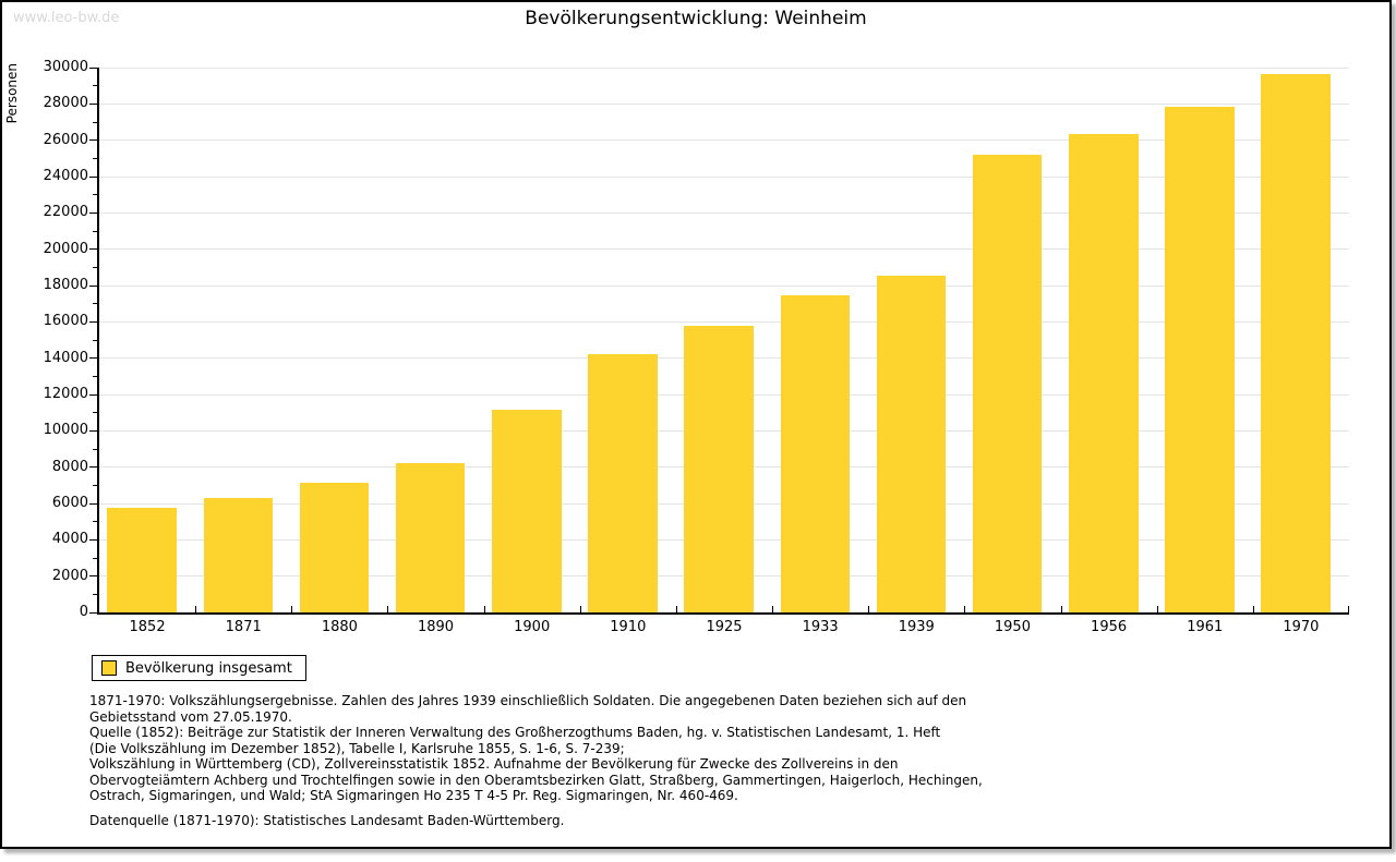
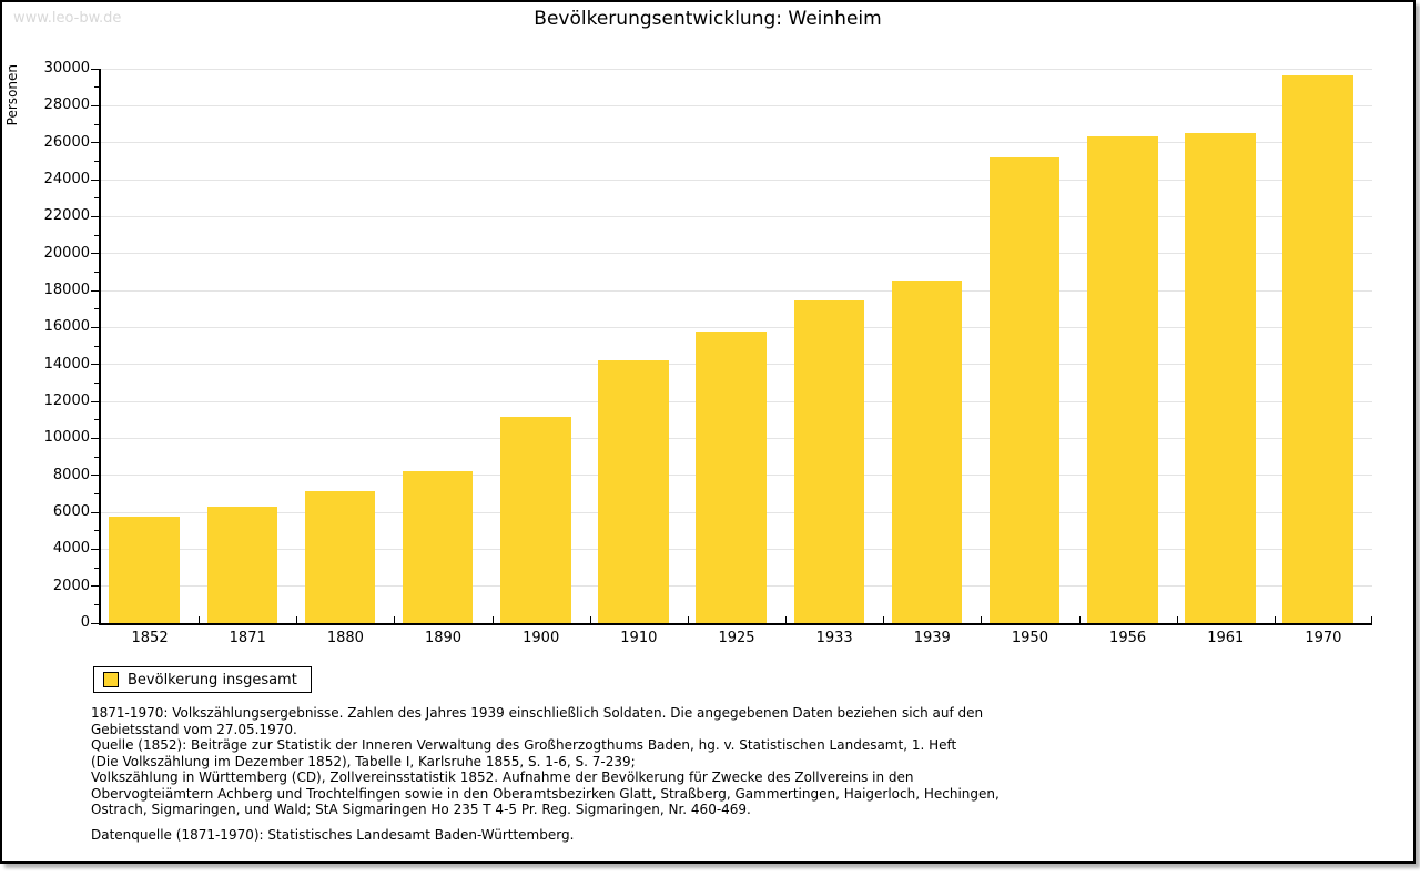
1961: 27800 -> 26500
